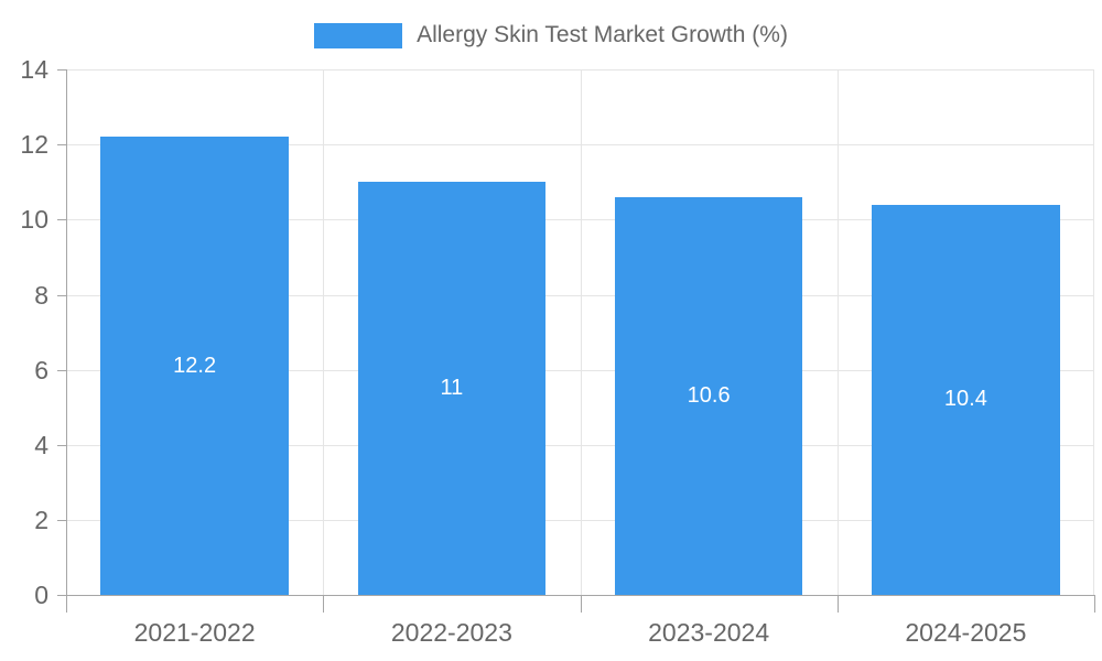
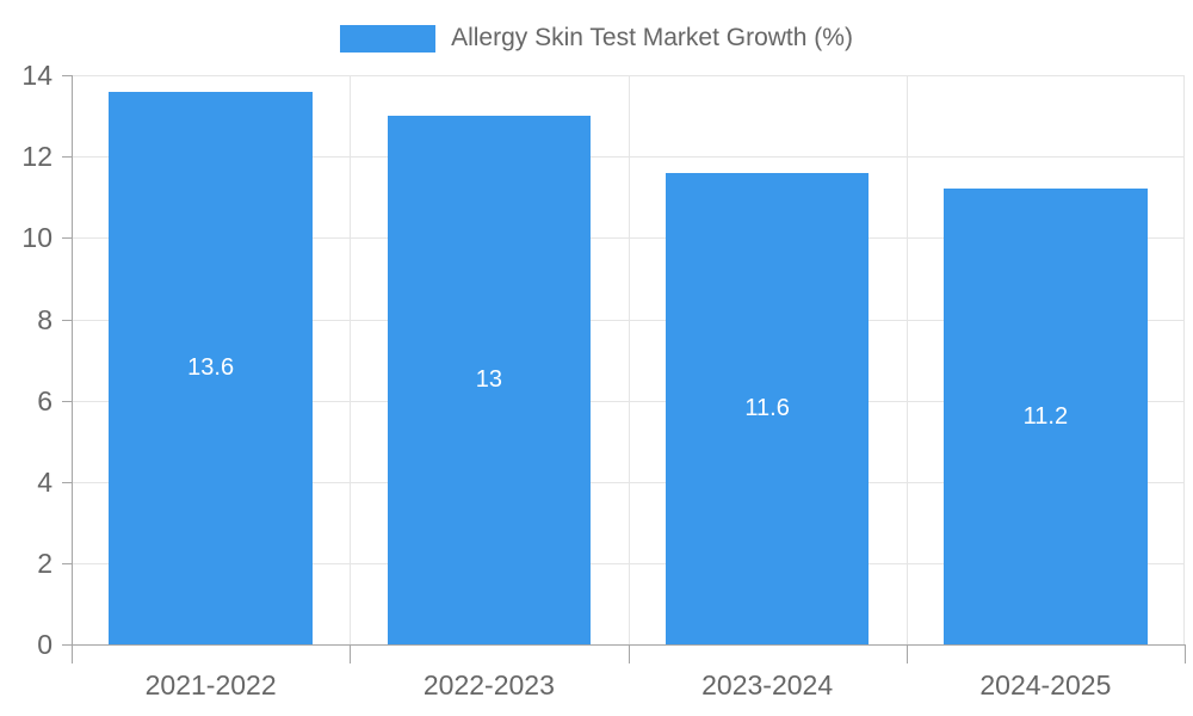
2021-2022: 12.2 -> 13.6
2022-2023: 11 -> 13
2023-2024: 10.6 -> 11.6
2024-2025: 10.4 -> 11.2
